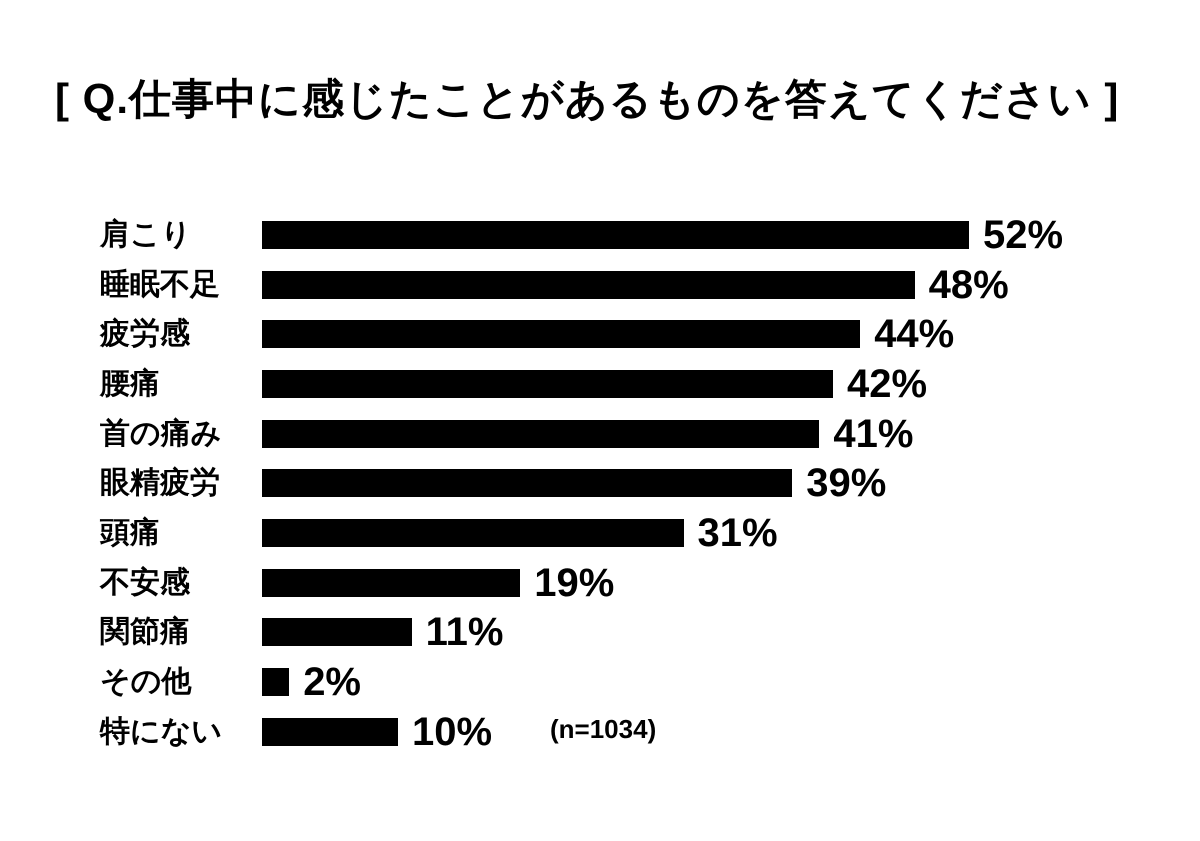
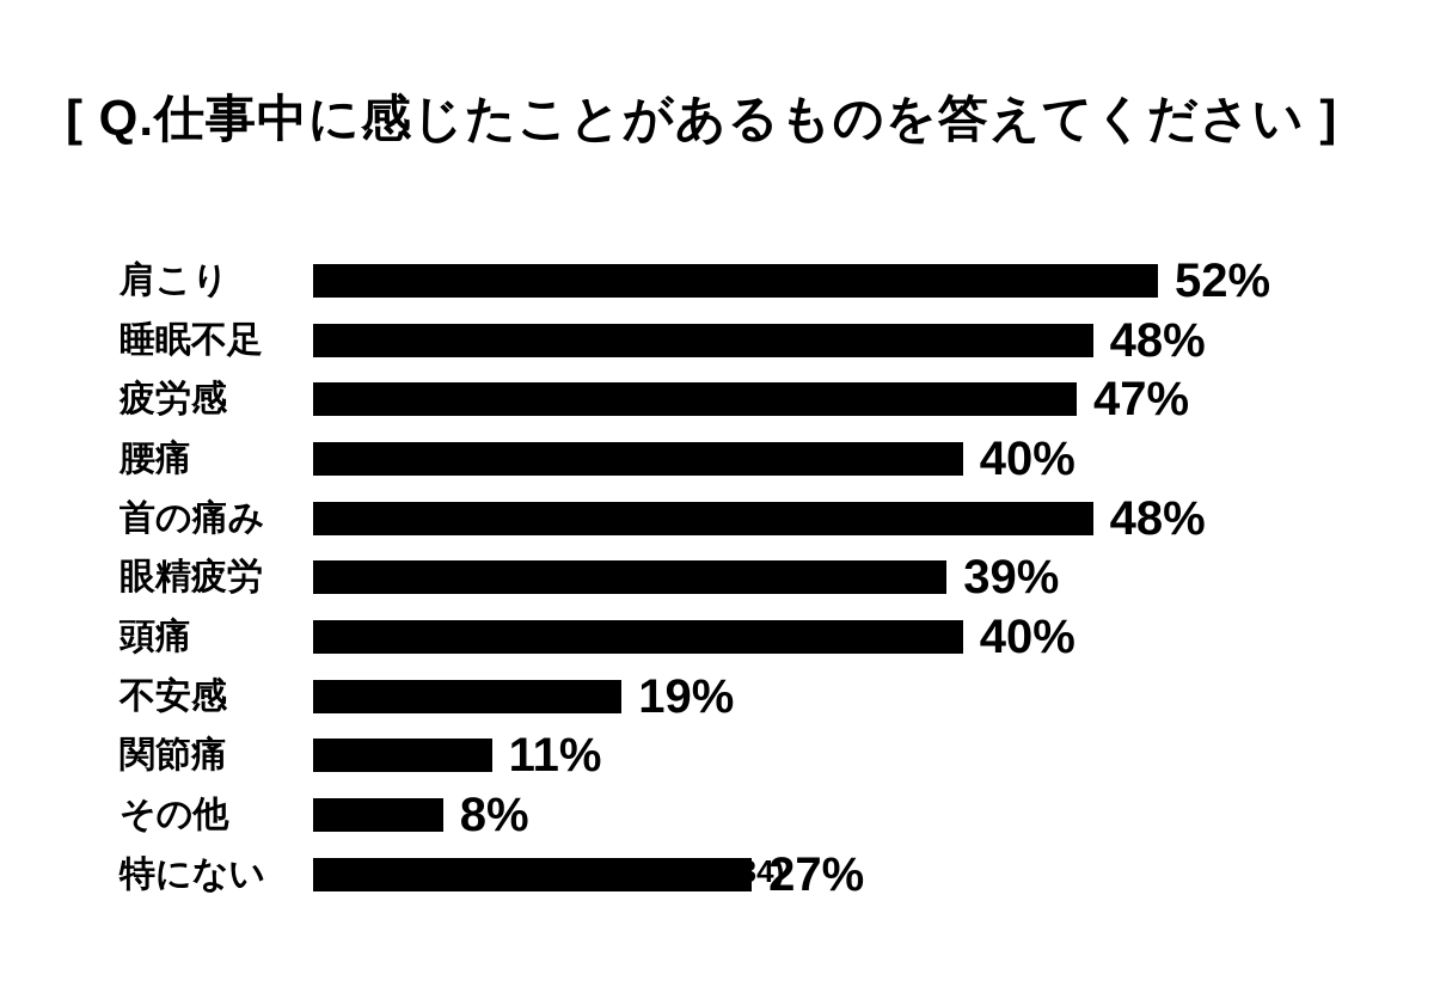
疲労感: 44% -> 47%
腰痛: 42% -> 40%
首の痛み: 41% -> 48%
頭痛: 31% -> 40%
その他: 2% -> 8%
特にない: 10% -> 27%
